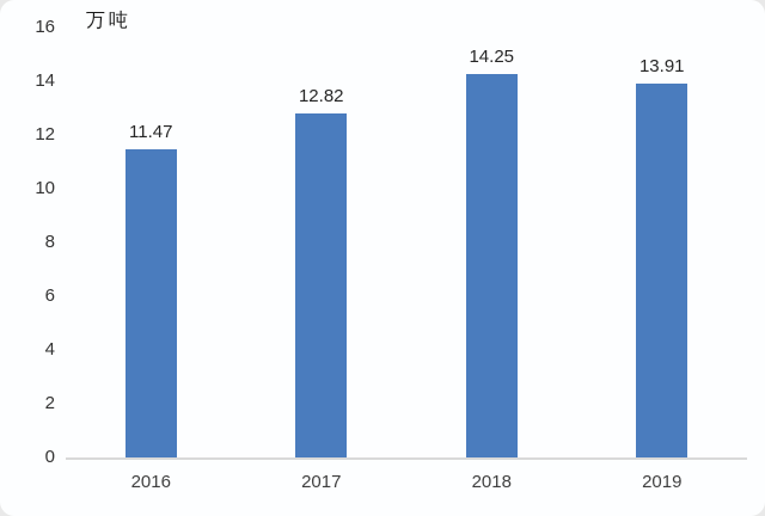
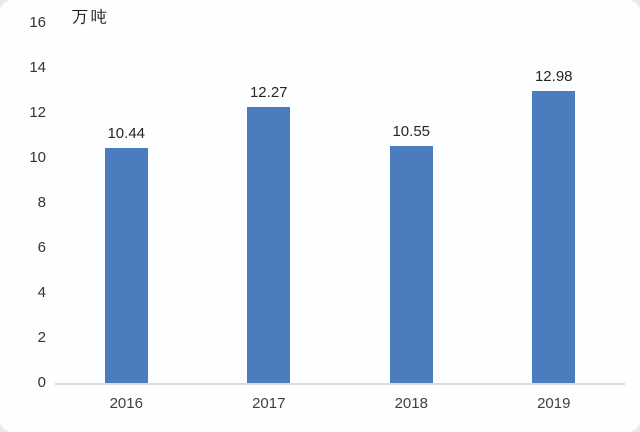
2016: 11.47 -> 10.44
2017: 12.82 -> 12.27
2018: 14.25 -> 10.55
2019: 13.91 -> 12.98
